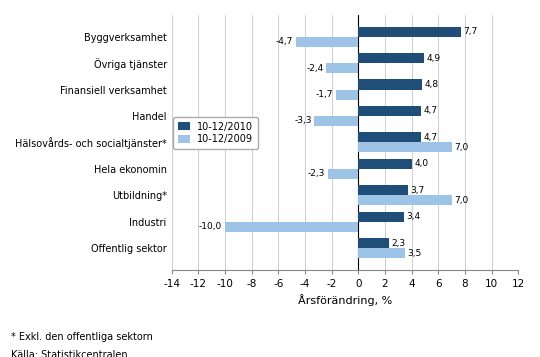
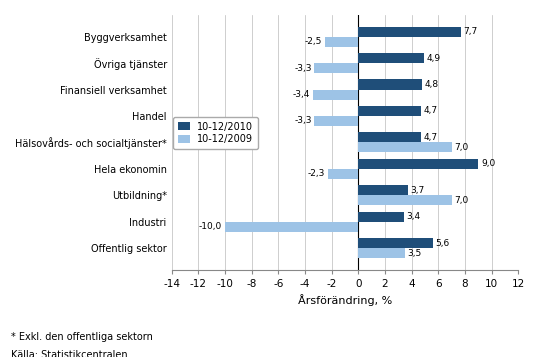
10-12/2009/Byggverksamhet: -4,7 -> -2,5
10-12/2009/Övriga tjänster: -2,4 -> -3,3
10-12/2009/Finansiell verksamhet: -1,7 -> -3,4
10-12/2010/Hela ekonomin: 4,0 -> 9,0
10-12/2010/Offentlig sektor: 2,3 -> 5,6
